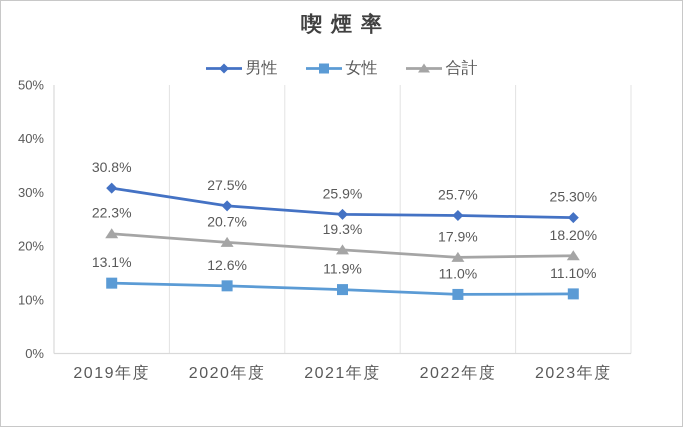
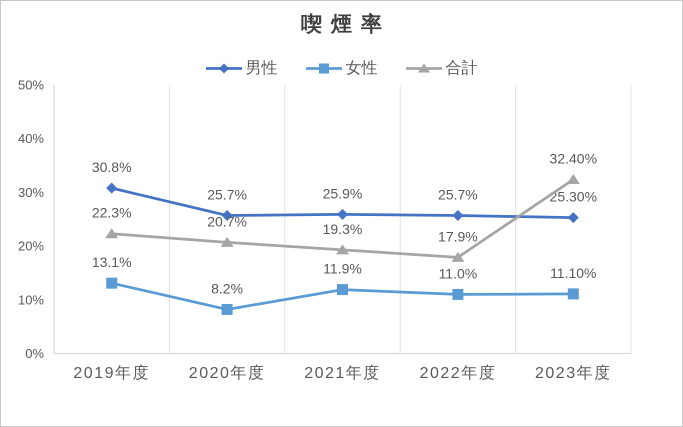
男性/2020年度: 27.5% -> 25.7%
女性/2020年度: 12.6% -> 8.2%
合計/2023年度: 18.20% -> 32.40%
